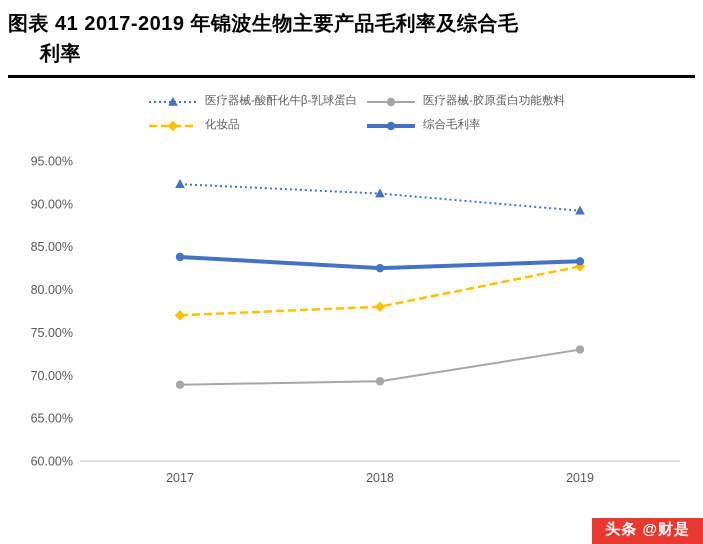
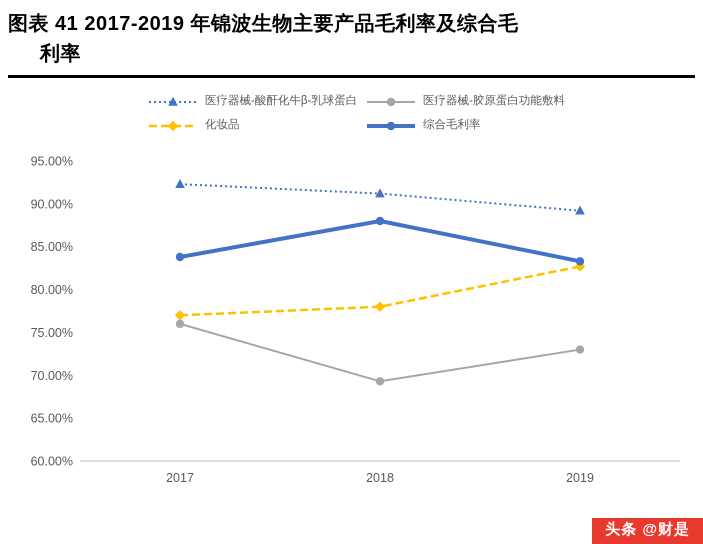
医疗器械-胶原蛋白功能敷料/2017: 69% -> 76%
综合毛利率/2018: 82% -> 88%
